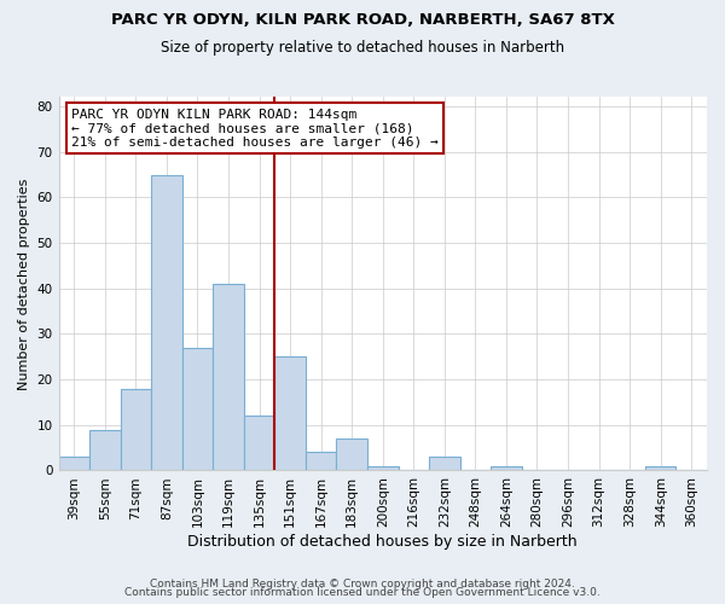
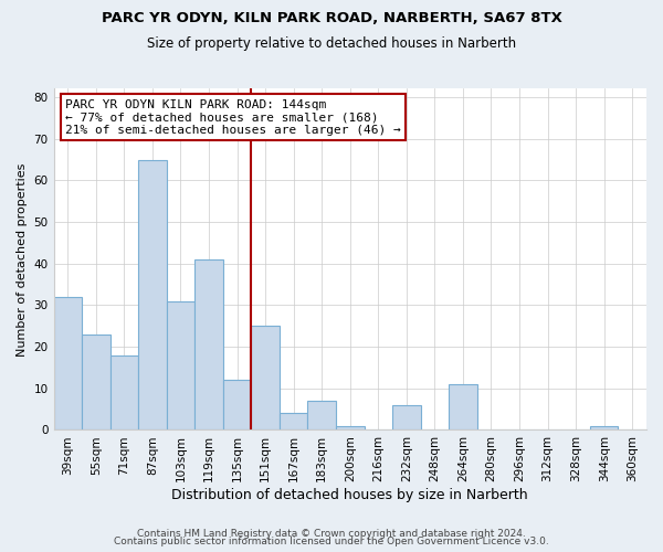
39sqm: 3 -> 32
55sqm: 9 -> 23
103sqm: 27 -> 31
232sqm: 3 -> 6
264sqm: 1 -> 11
